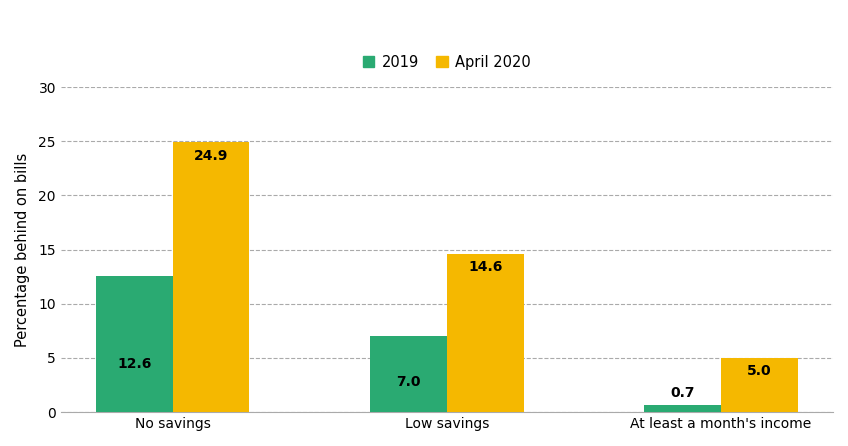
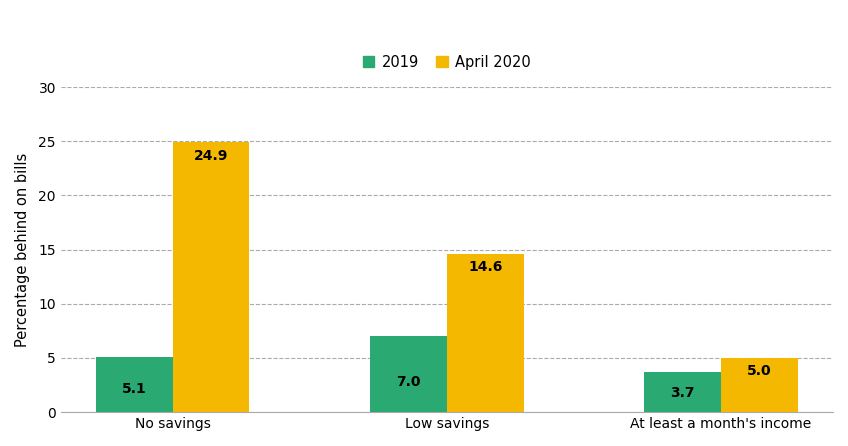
2019/No savings: 12.6 -> 5.1
2019/At least a month's income: 0.7 -> 3.7
